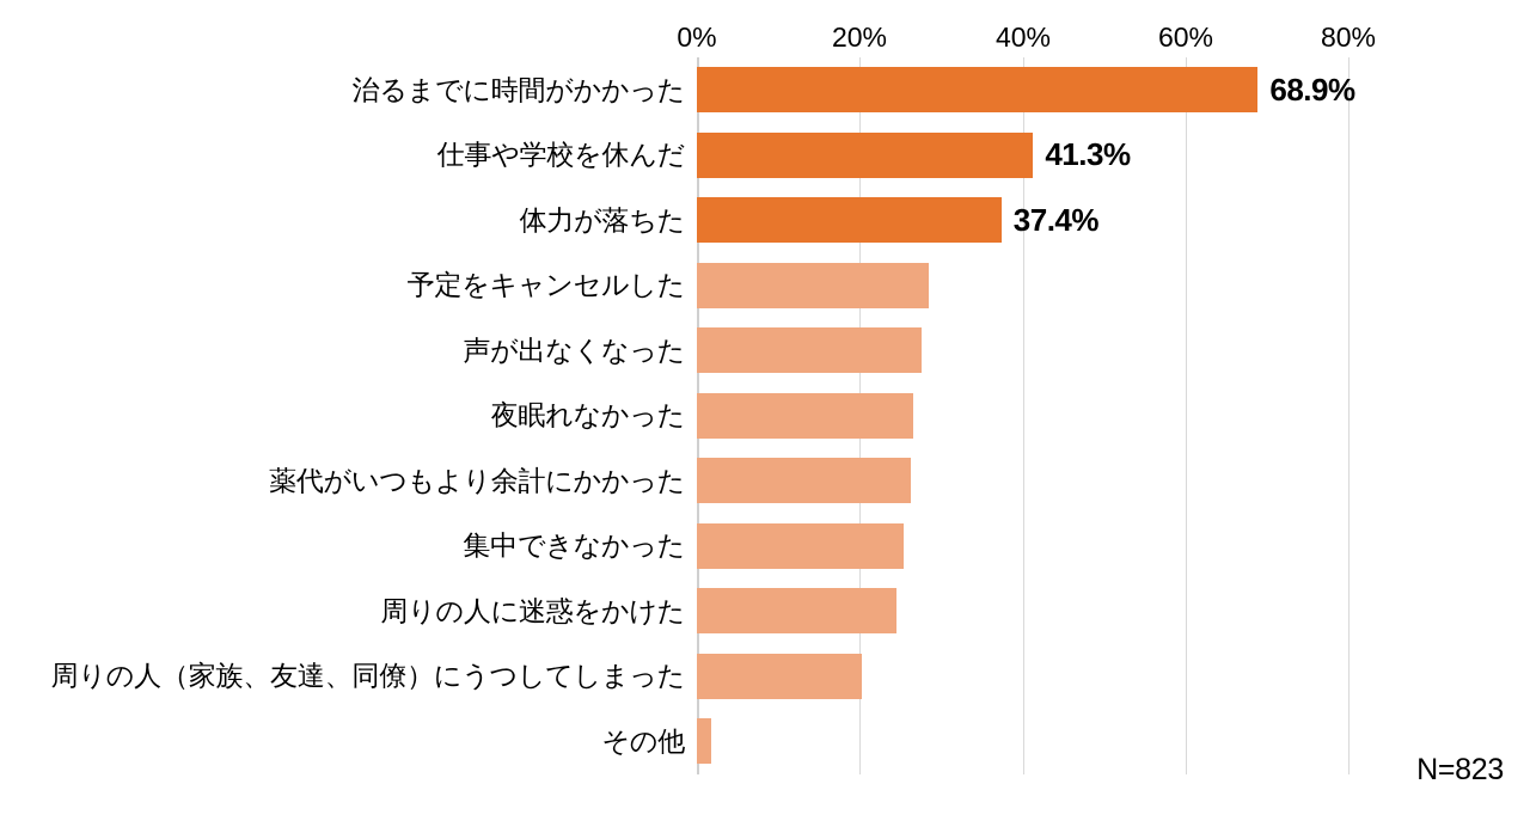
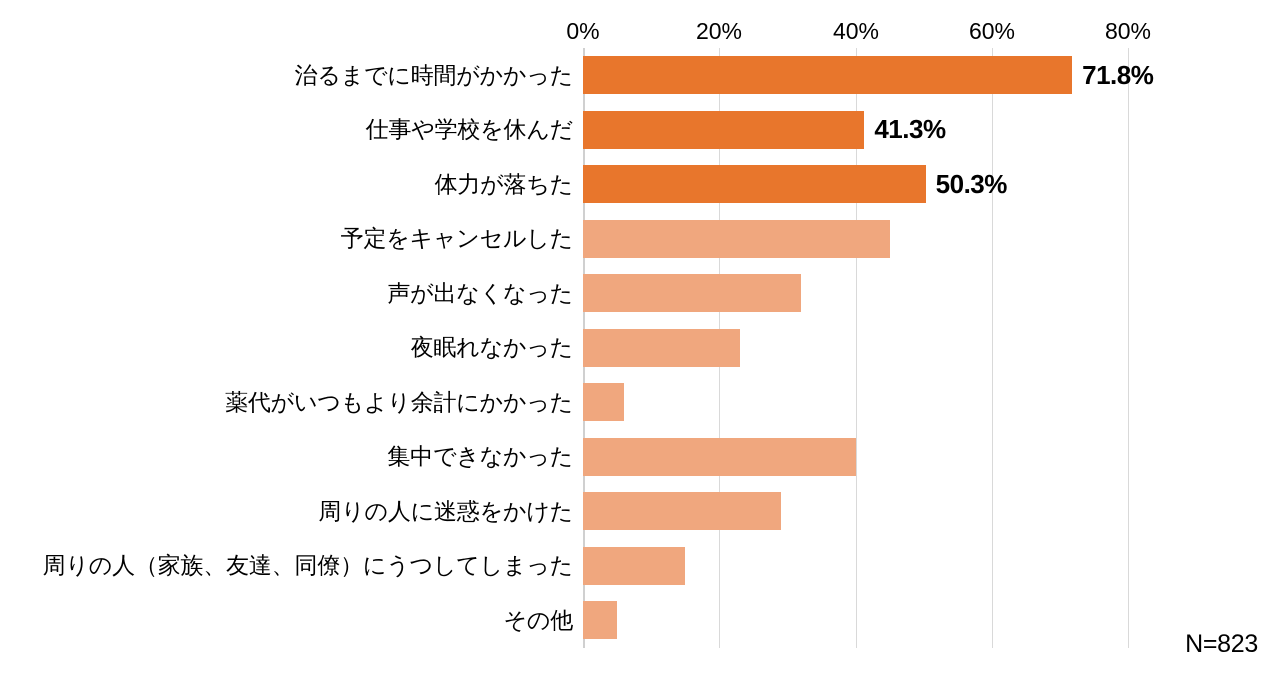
治るまでに時間がかかった: 68.9% -> 71.8%
体力が落ちた: 37.4% -> 50.3%
予定をキャンセルした: 28% -> 45%
声が出なくなった: 28% -> 32%
夜眠れなかった: 26% -> 23%
薬代がいつもより余計にかかった: 26% -> 6%
集中できなかった: 25% -> 40%
周りの人に迷惑をかけた: 24% -> 29%
周りの人（家族、友達、同僚）にうつしてしまった: 20% -> 15%
その他: 2% -> 5%
